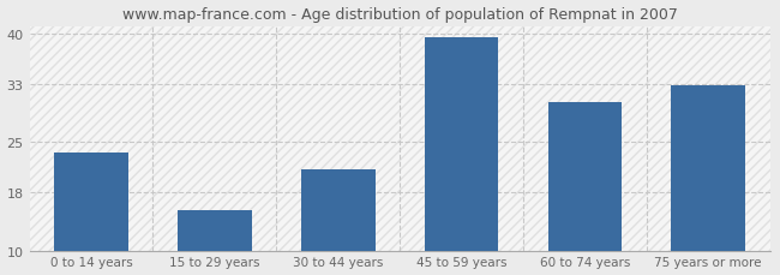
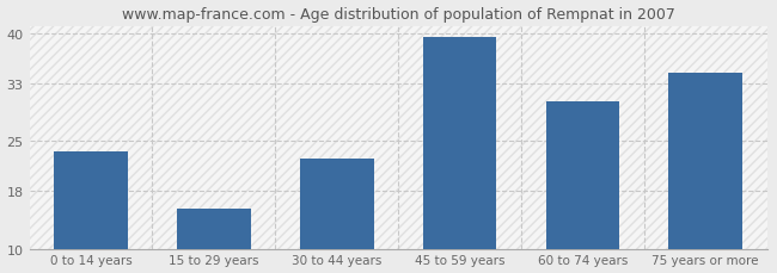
30 to 44 years: 21.2 -> 22.5
75 years or more: 32.8 -> 34.5
